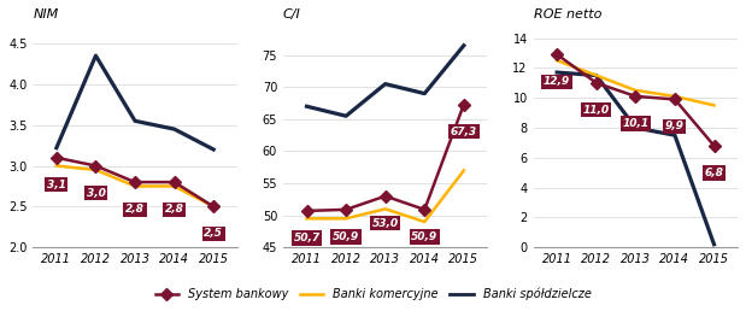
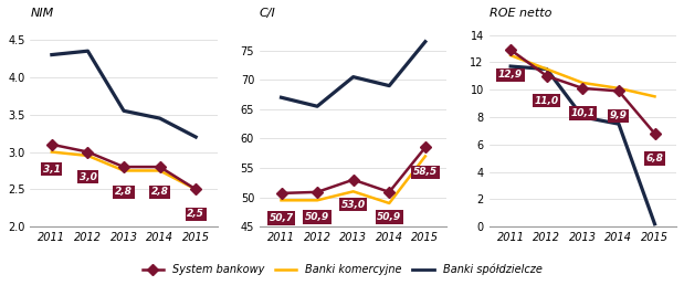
NIM/Banki spółdzielcze/2011: 3.22 -> 4.30
C/I/System bankowy/2015: 67,3 -> 58,5
